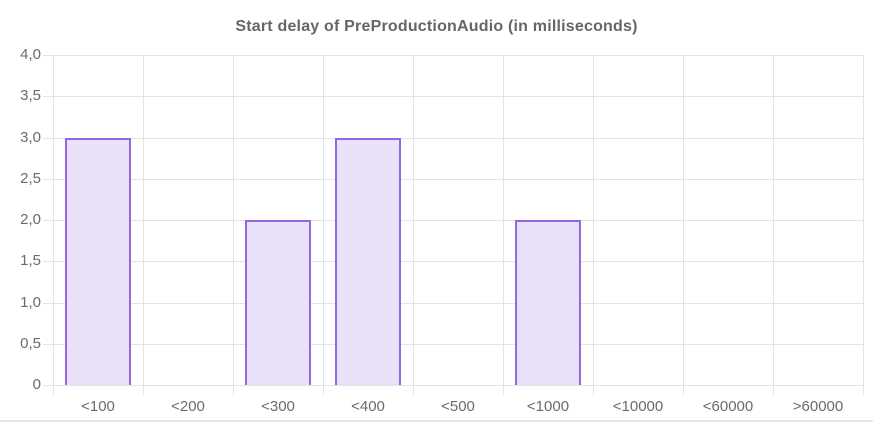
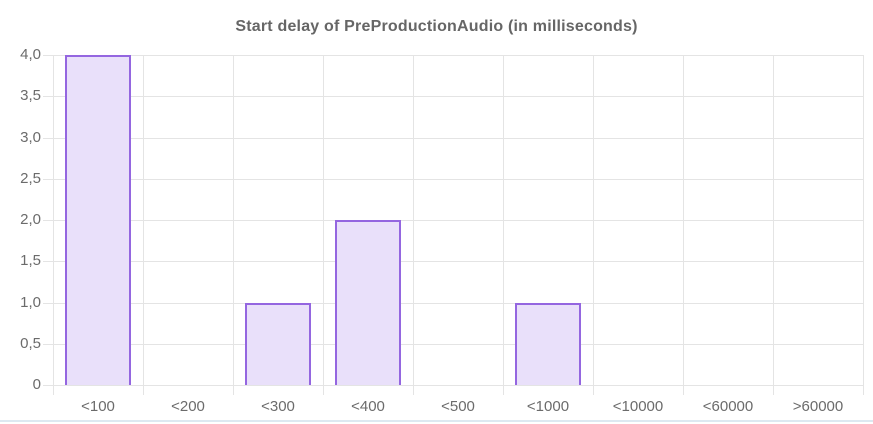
<100: 3 -> 4
<300: 2 -> 1
<400: 3 -> 2
<1000: 2 -> 1
